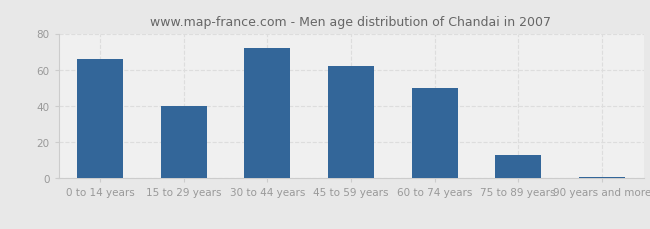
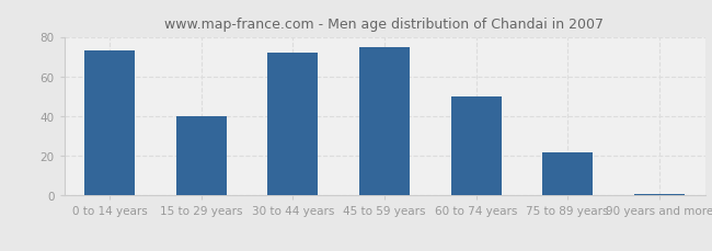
0 to 14 years: 66 -> 73
45 to 59 years: 62 -> 75
75 to 89 years: 13 -> 22
